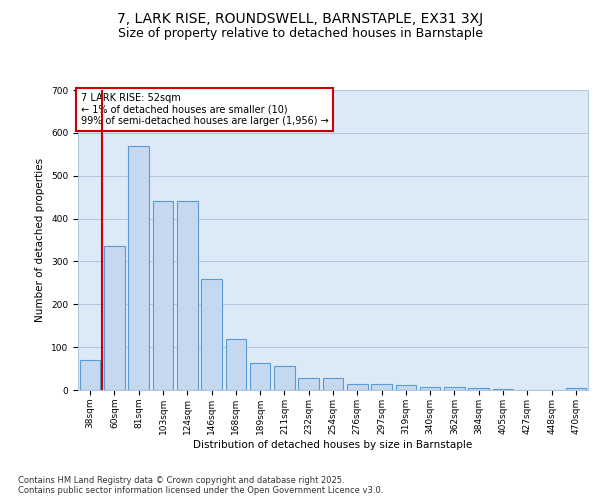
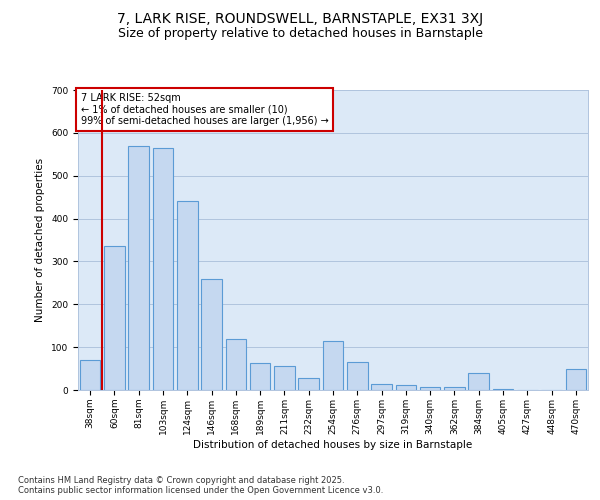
103sqm: 440 -> 565
254sqm: 28 -> 115
276sqm: 15 -> 65
384sqm: 5 -> 40
470sqm: 4 -> 50
